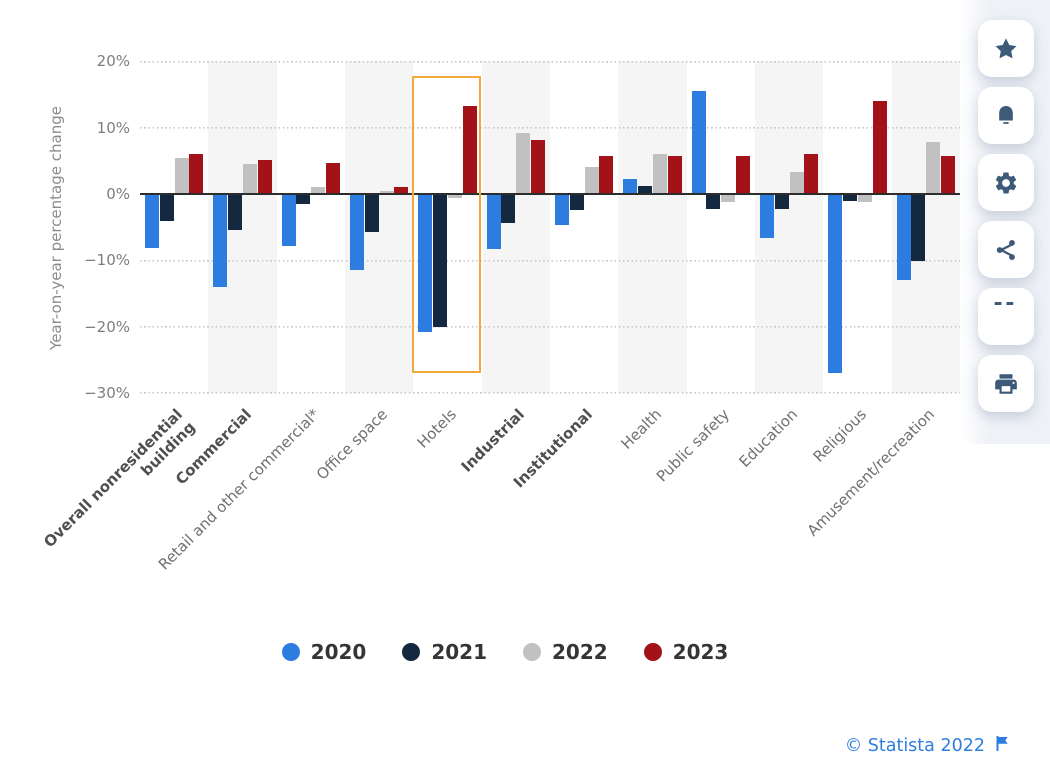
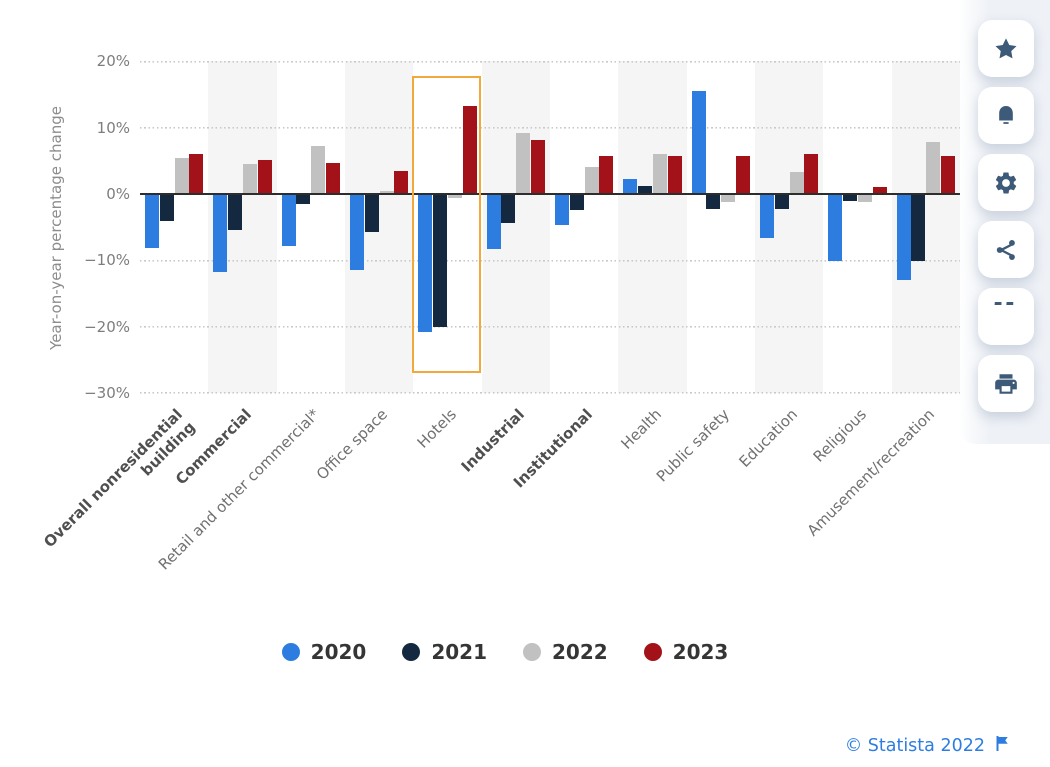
2020/Commercial: -14% -> -12%
2022/Retail and other commercial*: 1% -> 7%
2023/Office space: 1% -> 3%
2020/Religious: -27% -> -10%
2023/Religious: 14% -> 1%
